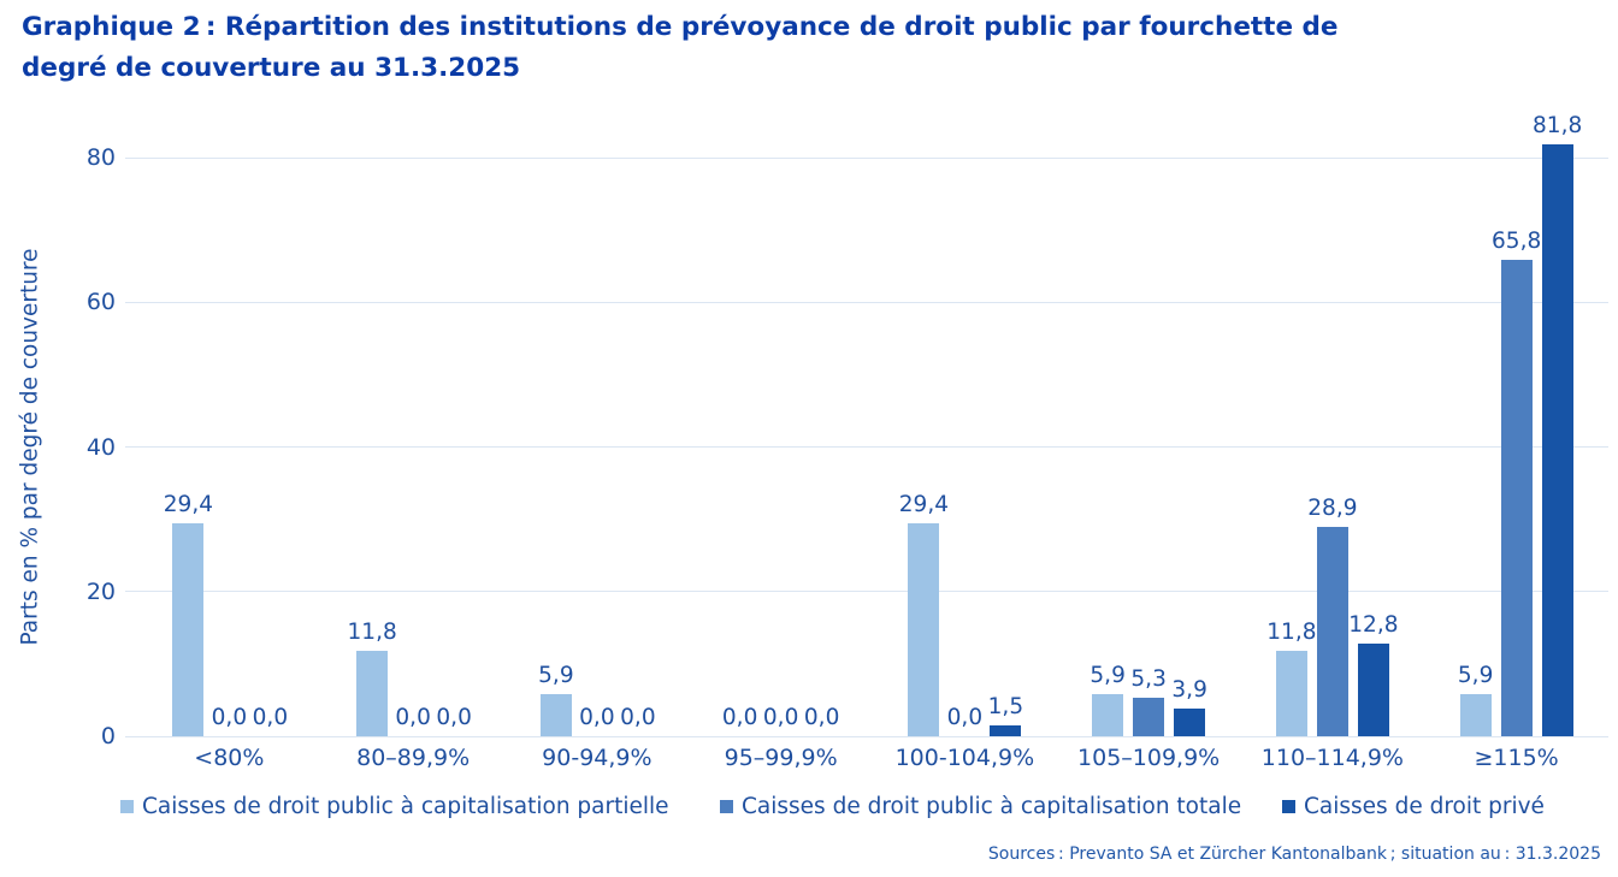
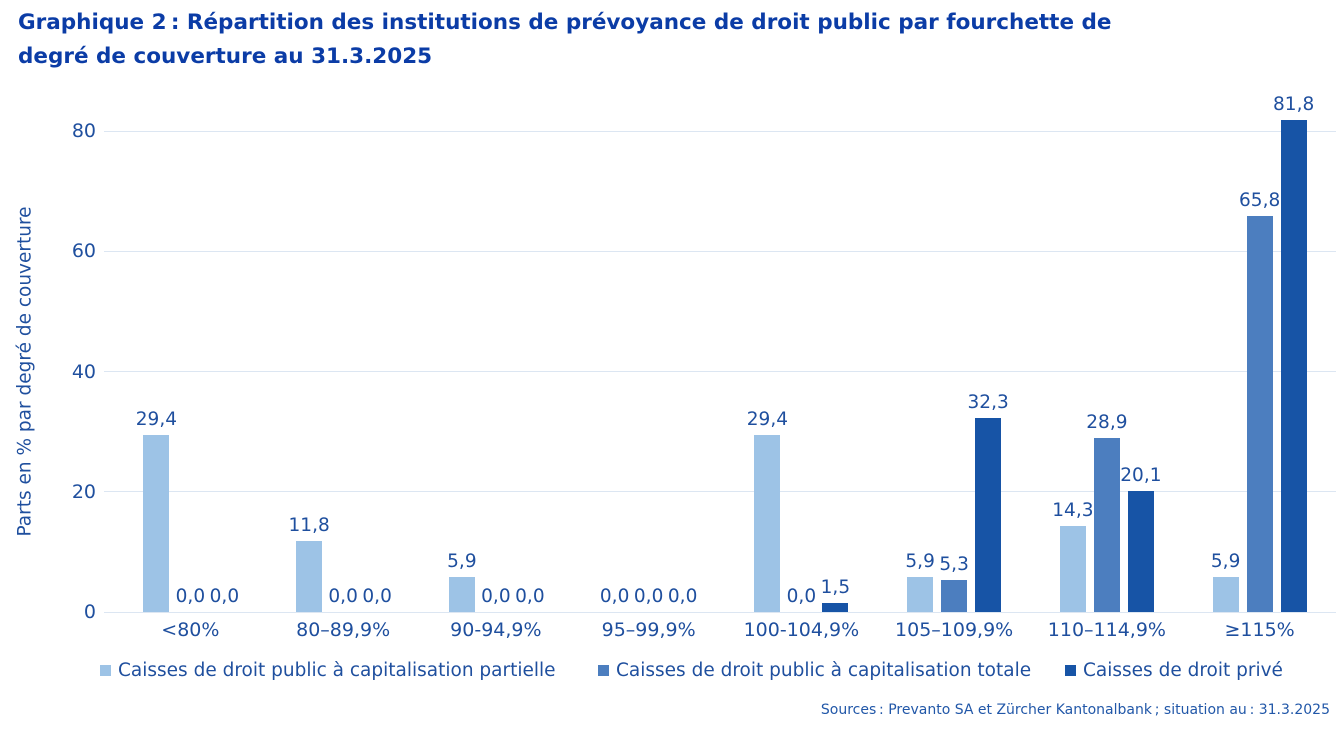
Caisses de droit privé/105–109,9%: 3,9 -> 32,3
Caisses de droit public à capitalisation partielle/110–114,9%: 11,8 -> 14,3
Caisses de droit privé/110–114,9%: 12,8 -> 20,1
